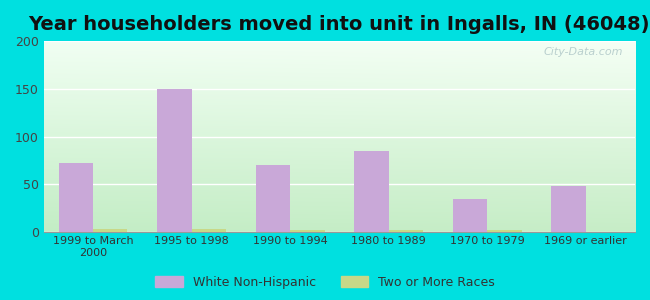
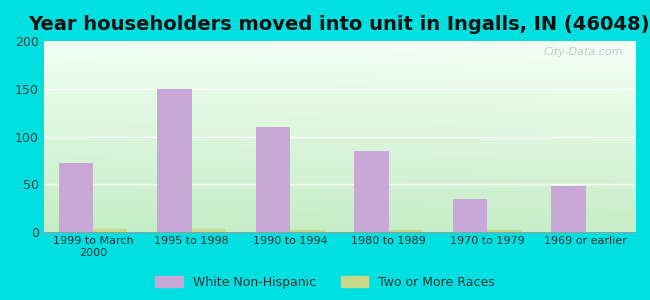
White Non-Hispanic/1990 to 1994: 70 -> 110
